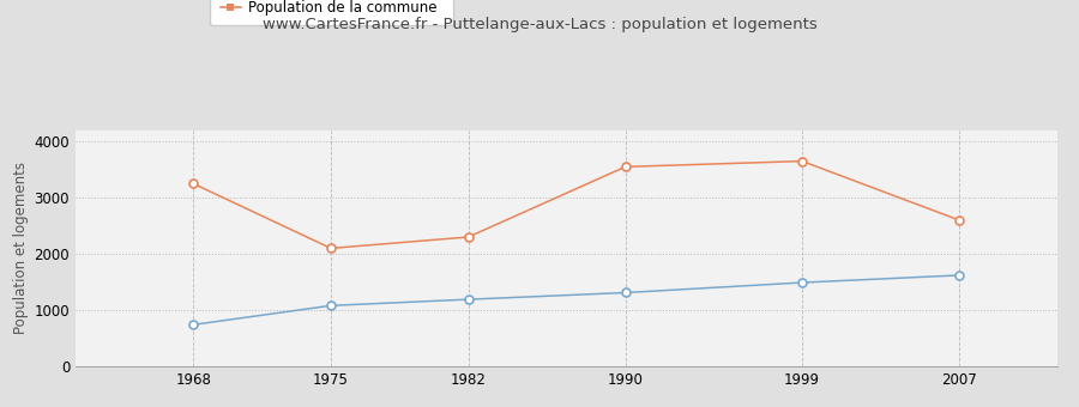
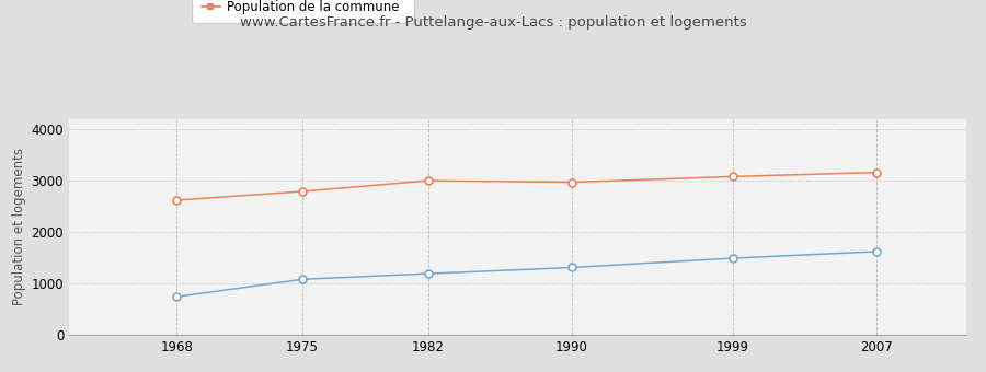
Population de la commune/1968: 3250 -> 2620
Population de la commune/1975: 2100 -> 2790
Population de la commune/1982: 2300 -> 3000
Population de la commune/1990: 3550 -> 2970
Population de la commune/1999: 3650 -> 3080
Population de la commune/2007: 2600 -> 3160
